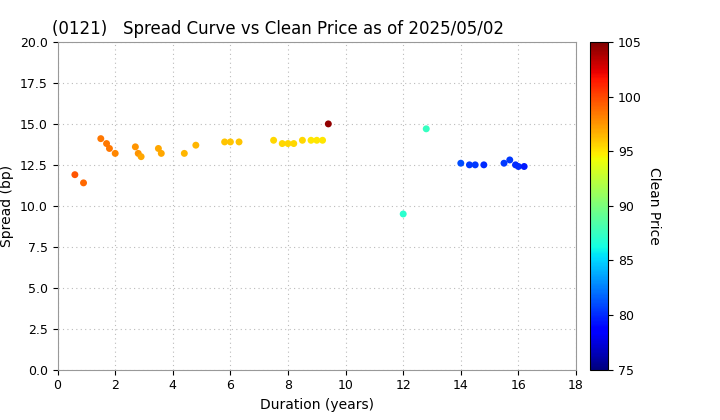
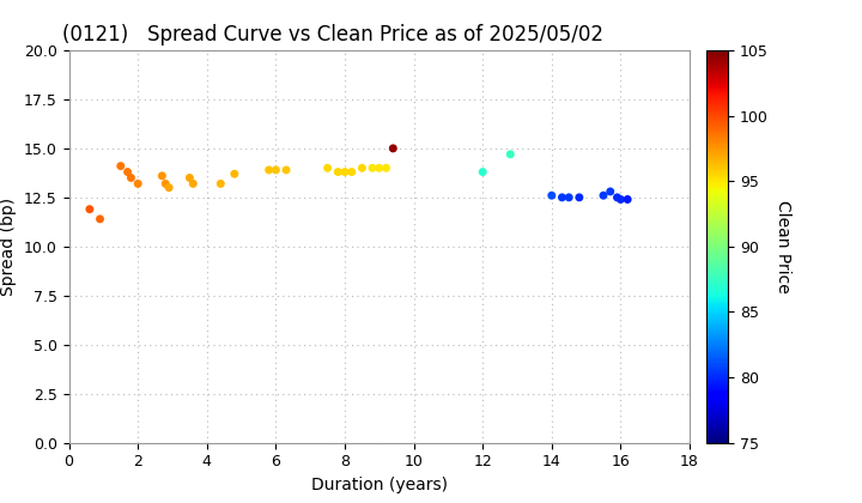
12: 9.5 -> 13.8
